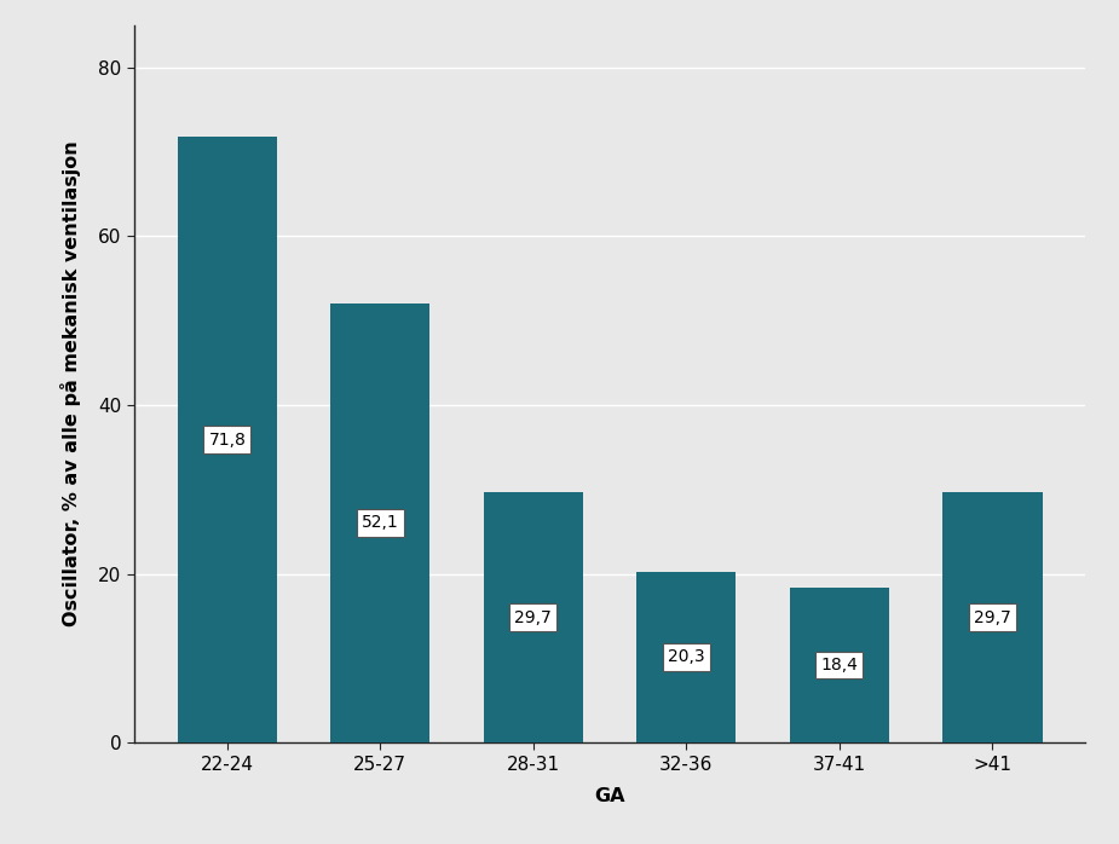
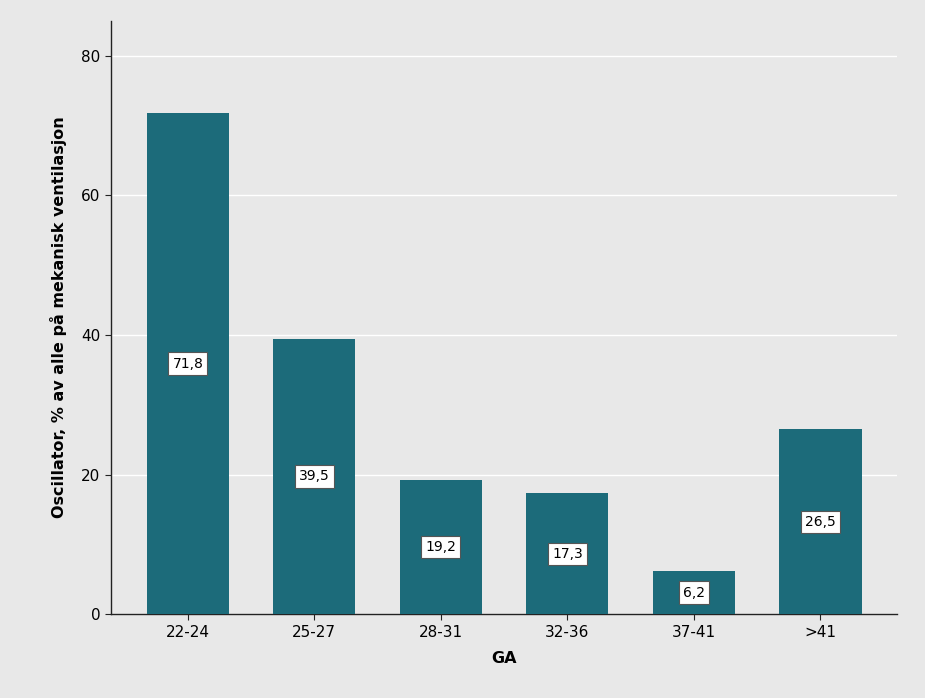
25-27: 52,1 -> 39,5
28-31: 29,7 -> 19,2
32-36: 20,3 -> 17,3
37-41: 18,4 -> 6,2
>41: 29,7 -> 26,5
